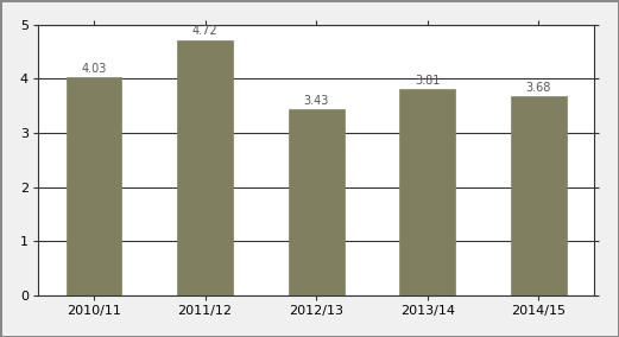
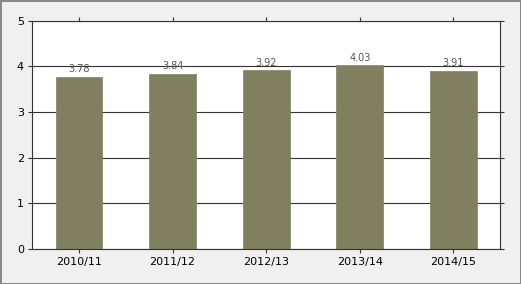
2010/11: 4.03 -> 3.78
2011/12: 4.72 -> 3.84
2012/13: 3.43 -> 3.92
2013/14: 3.81 -> 4.03
2014/15: 3.68 -> 3.91
